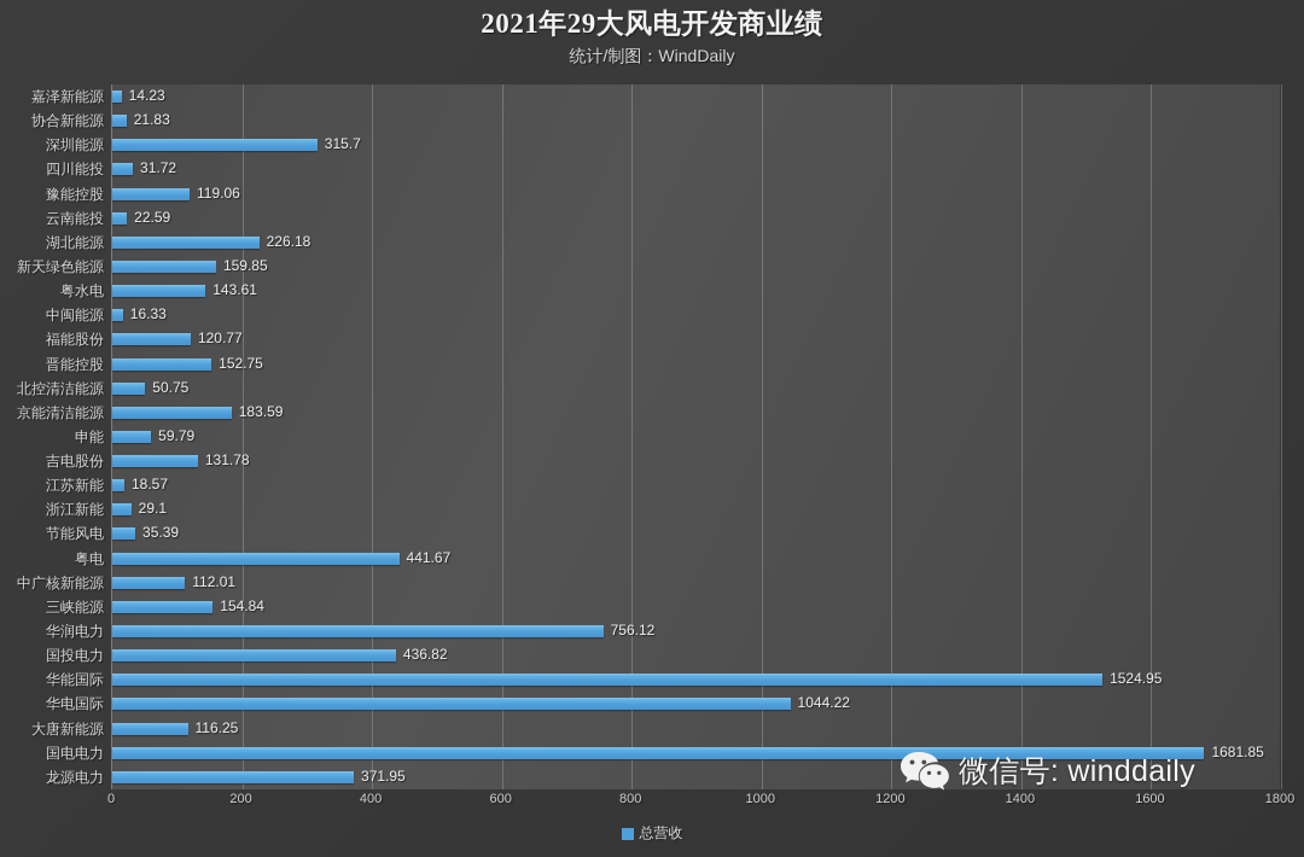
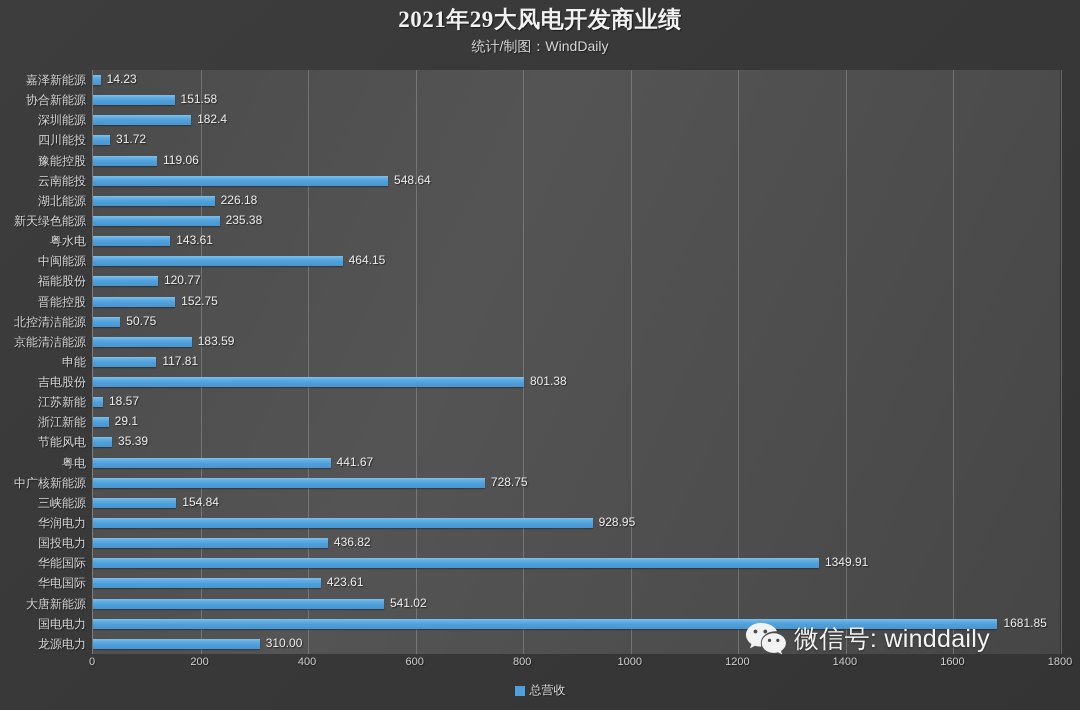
协合新能源: 21.83 -> 151.58
深圳能源: 315.7 -> 182.4
云南能投: 22.59 -> 548.64
新天绿色能源: 159.85 -> 235.38
中闽能源: 16.33 -> 464.15
申能: 59.79 -> 117.81
吉电股份: 131.78 -> 801.38
中广核新能源: 112.01 -> 728.75
华润电力: 756.12 -> 928.95
华能国际: 1524.95 -> 1349.91
华电国际: 1044.22 -> 423.61
大唐新能源: 116.25 -> 541.02
龙源电力: 371.95 -> 310.00
